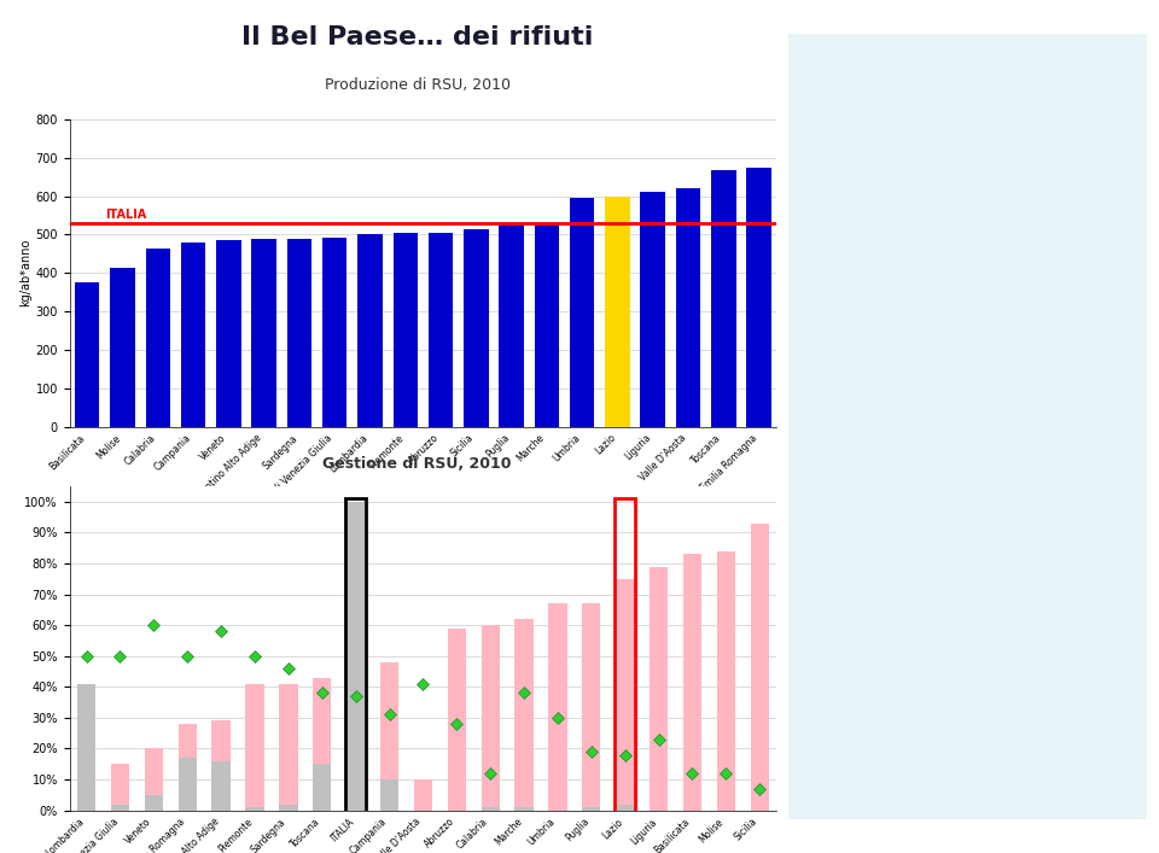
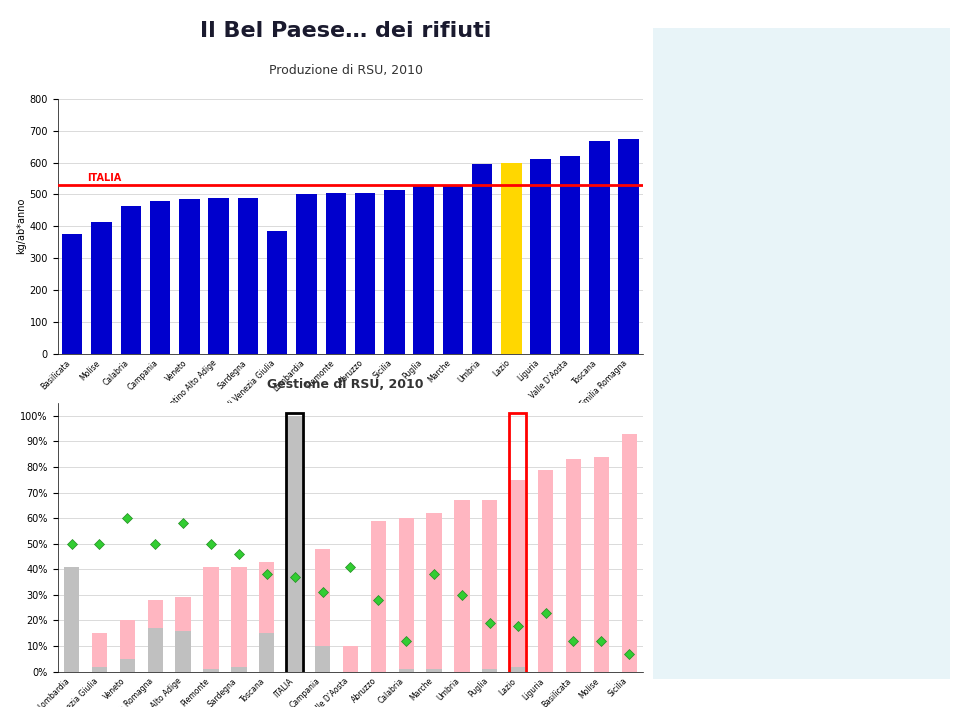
Friuli Venezia Giulia: 493 -> 385
